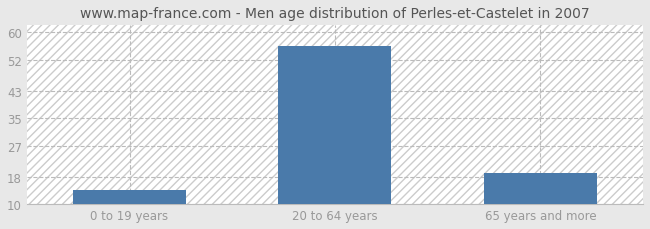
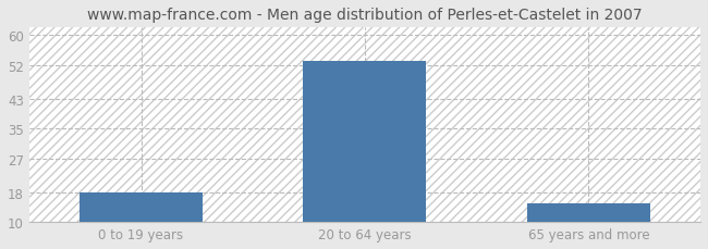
0 to 19 years: 14 -> 18
20 to 64 years: 56 -> 53
65 years and more: 19 -> 15
